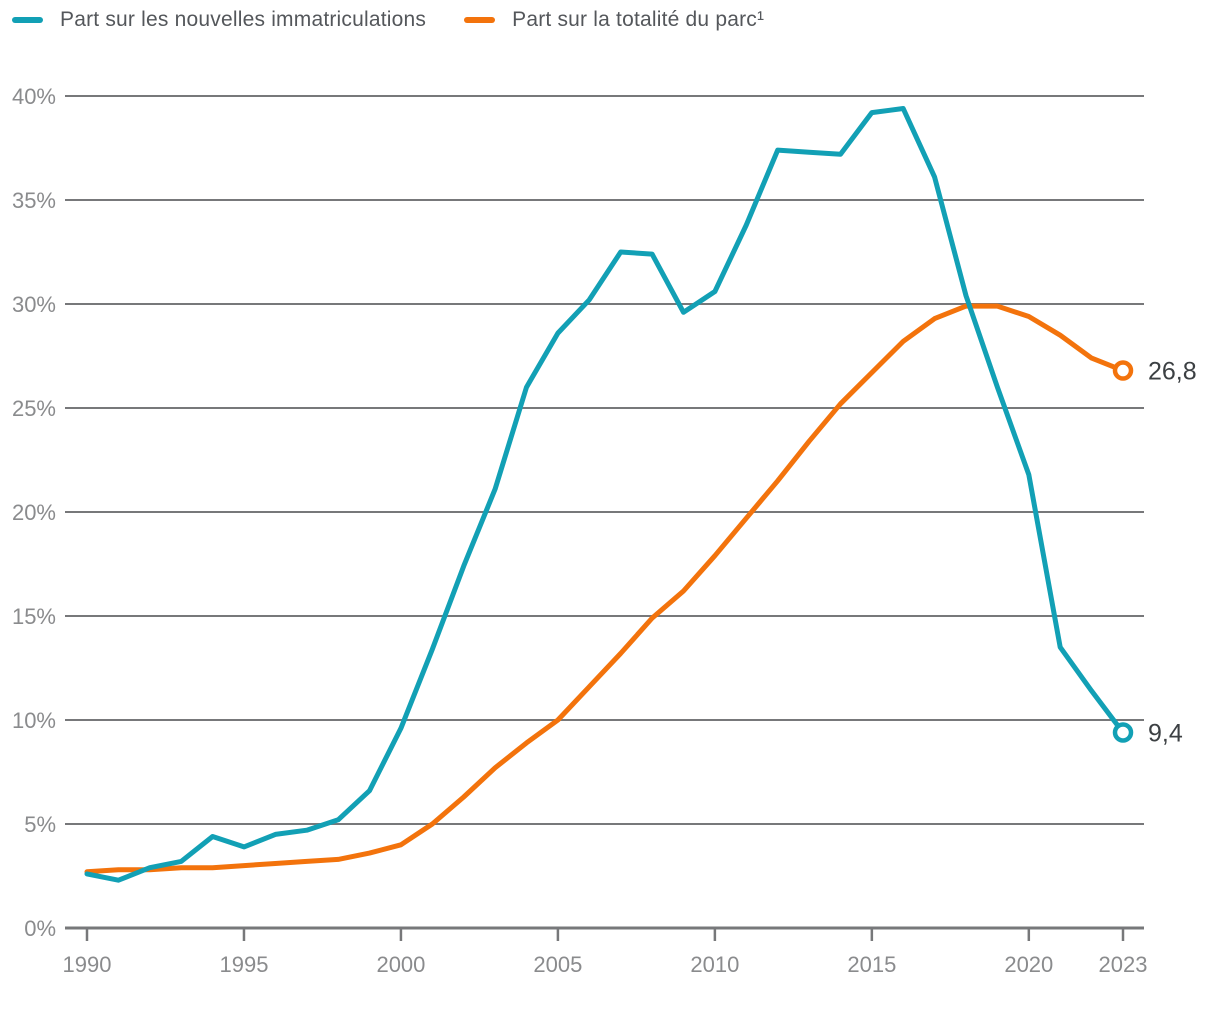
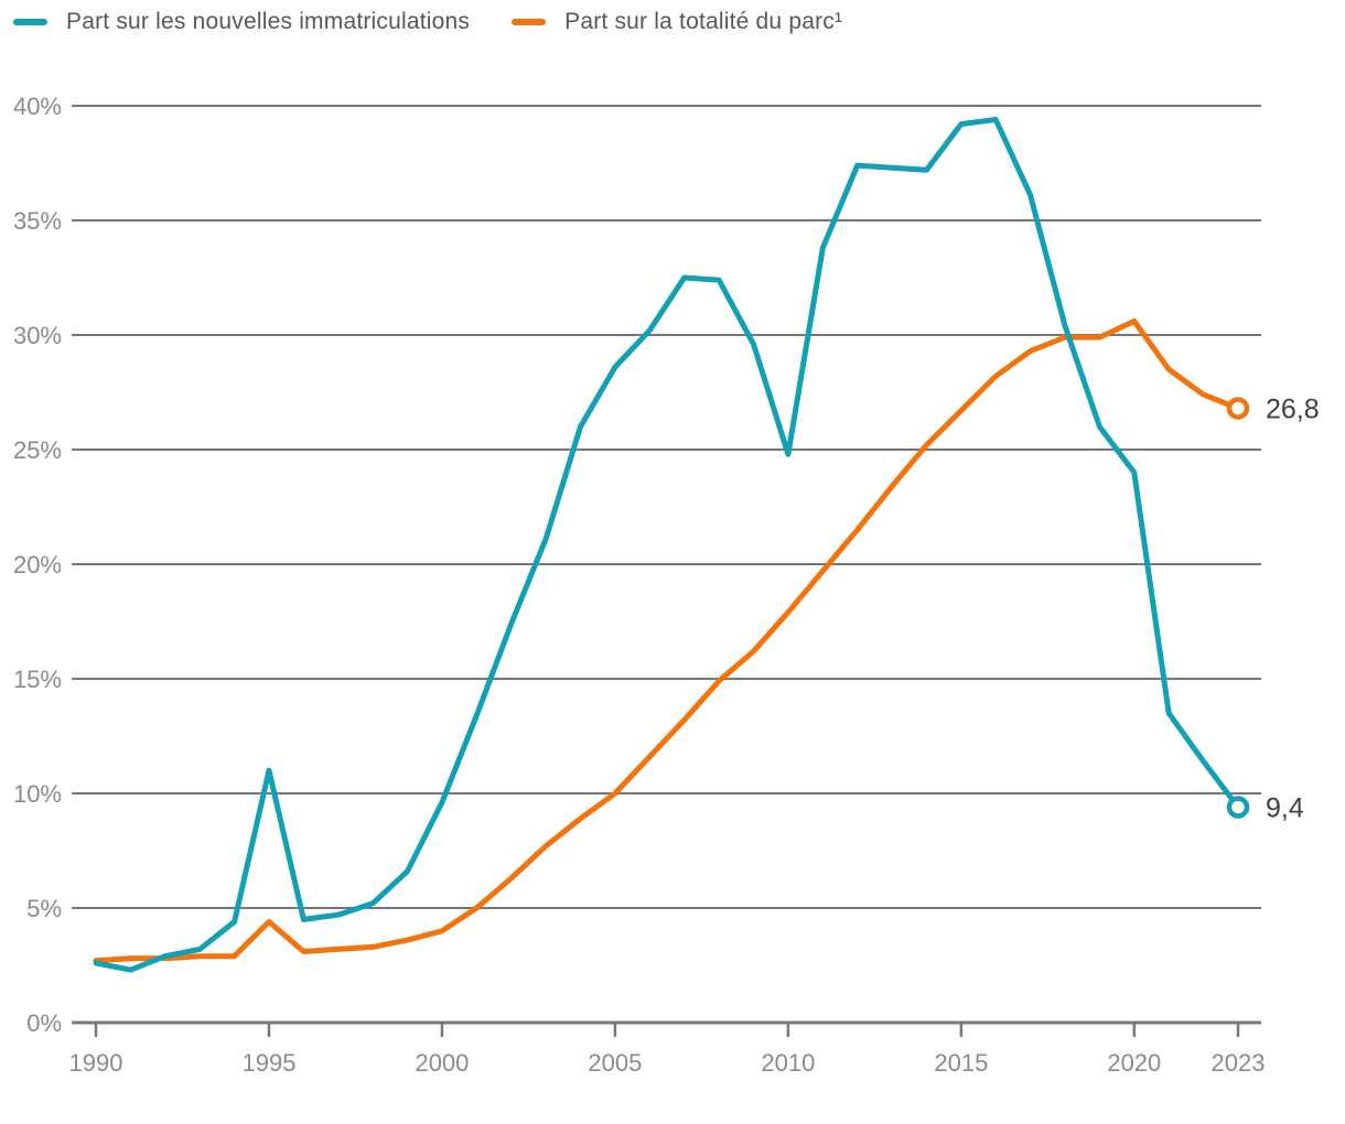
Part sur les nouvelles immatriculations/1995: 3.9% -> 11.0%
Part sur la totalité du parc¹/1995: 3.0% -> 4.4%
Part sur les nouvelles immatriculations/2010: 30.6% -> 24.8%
Part sur les nouvelles immatriculations/2020: 21.8% -> 24.0%
Part sur la totalité du parc¹/2020: 29.4% -> 30.6%
